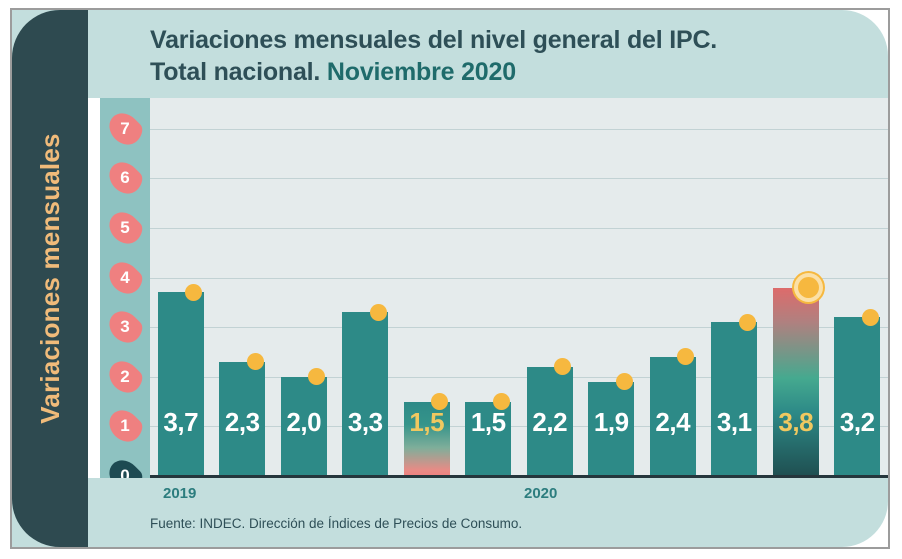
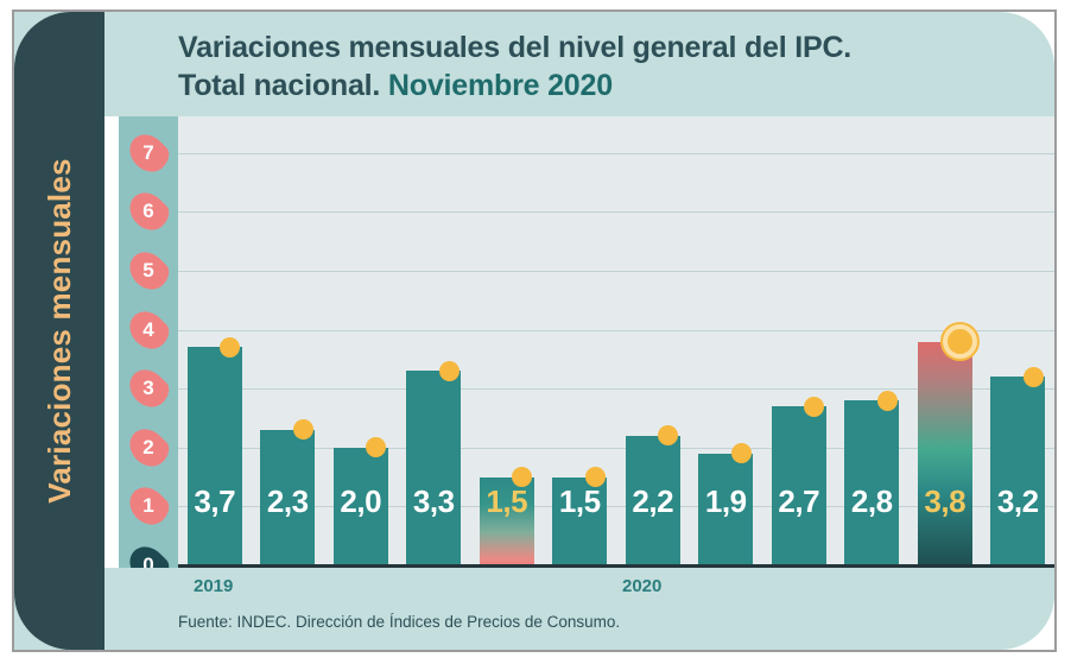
AGO: 2,4 -> 2,7
SEP: 3,1 -> 2,8
